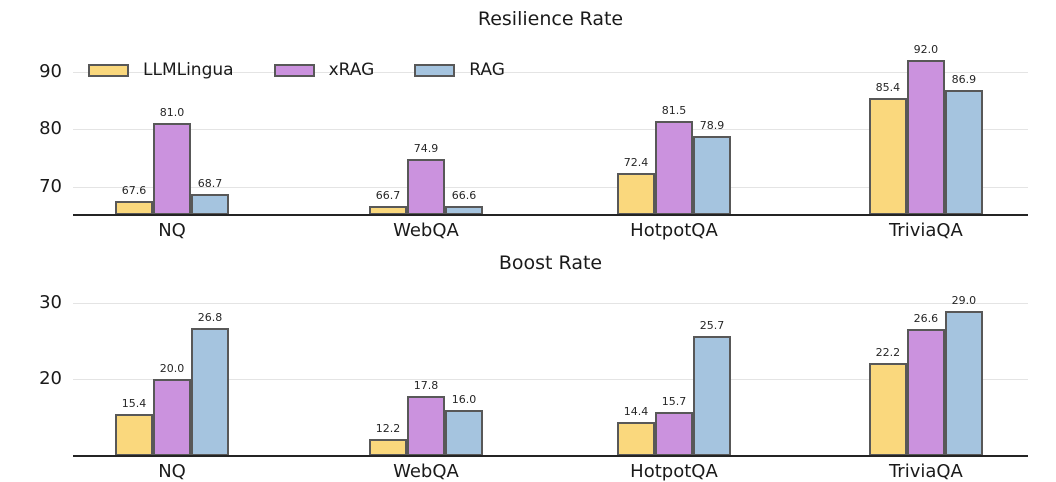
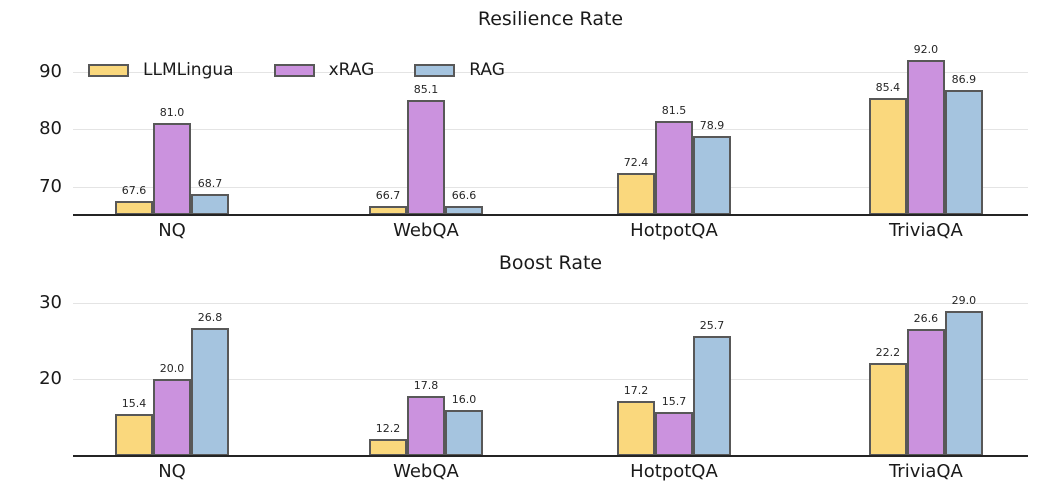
Resilience Rate/xRAG/WebQA: 74.9 -> 85.1
Boost Rate/LLMLingua/HotpotQA: 14.4 -> 17.2
